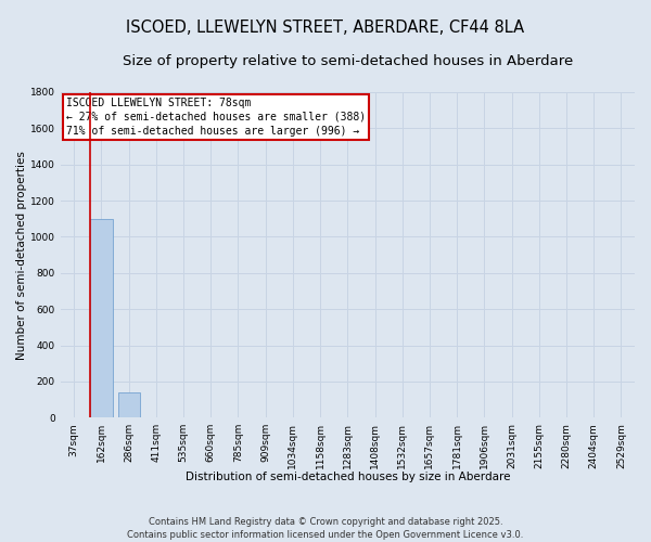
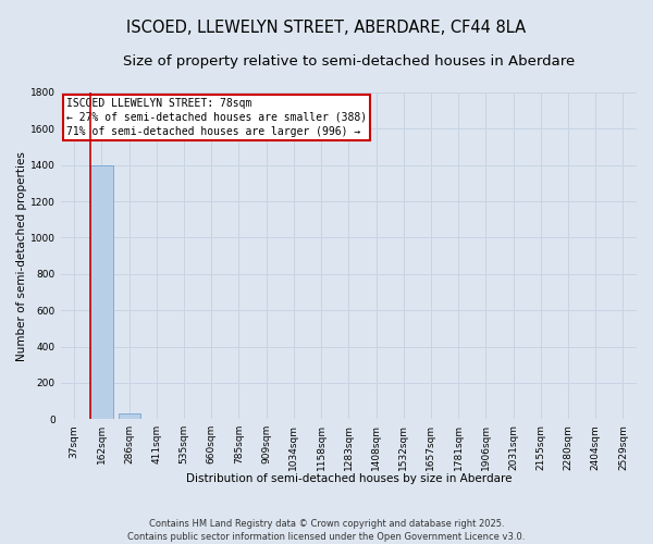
162sqm: 1100 -> 1400
286sqm: 140 -> 30
